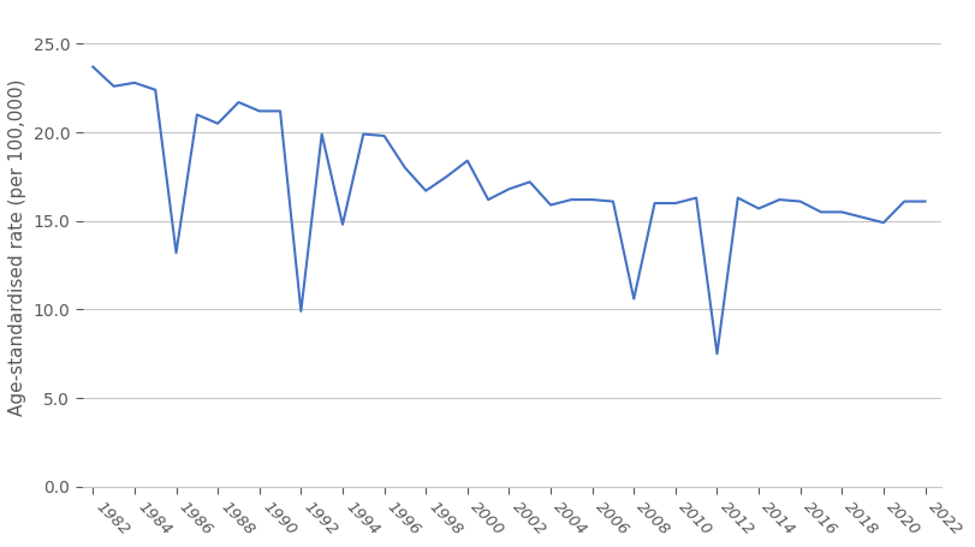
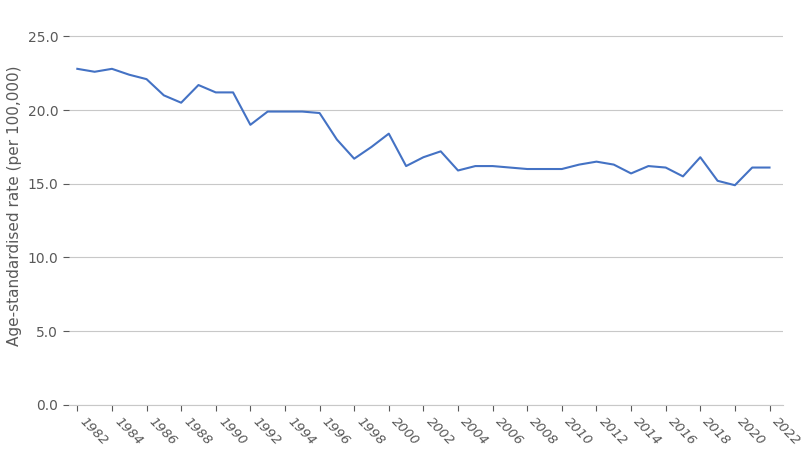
1982: 23.7 -> 22.8
1986: 13.2 -> 22.1
1992: 9.9 -> 19.0
1994: 14.8 -> 19.9
2008: 10.6 -> 16.0
2012: 7.5 -> 16.5
2018: 15.5 -> 16.8
